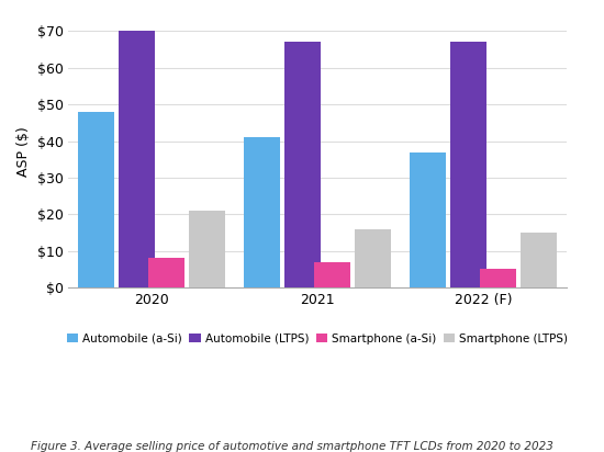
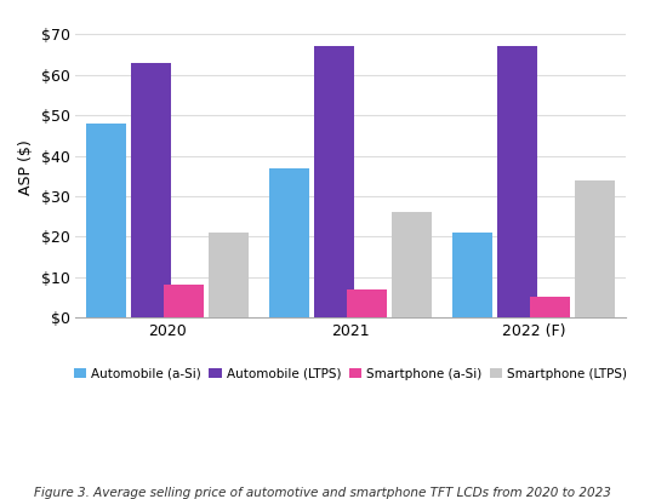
Automobile (LTPS)/2020: $70 -> $63
Automobile (a-Si)/2021: $41 -> $37
Smartphone (LTPS)/2021: $16 -> $26
Automobile (a-Si)/2022 (F): $37 -> $21
Smartphone (LTPS)/2022 (F): $15 -> $34
